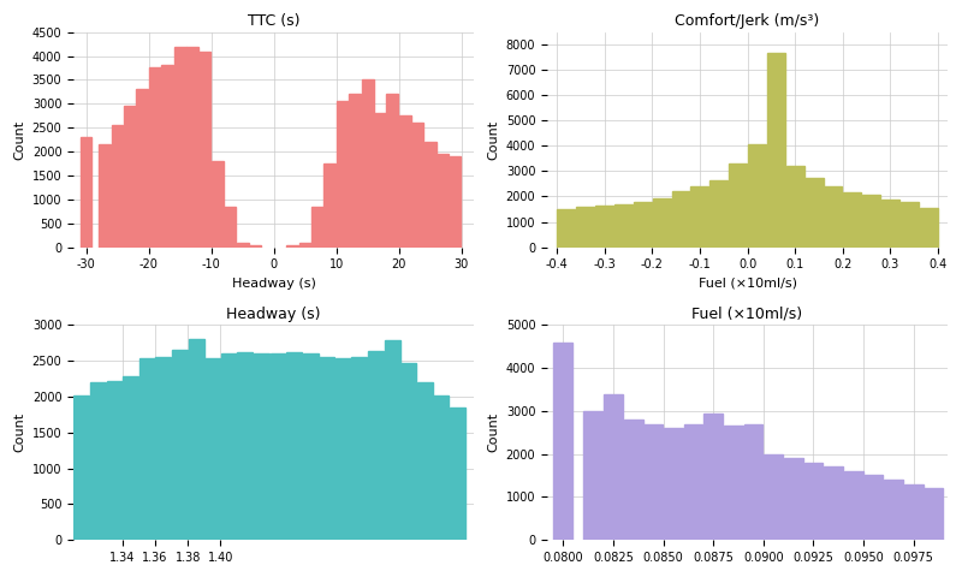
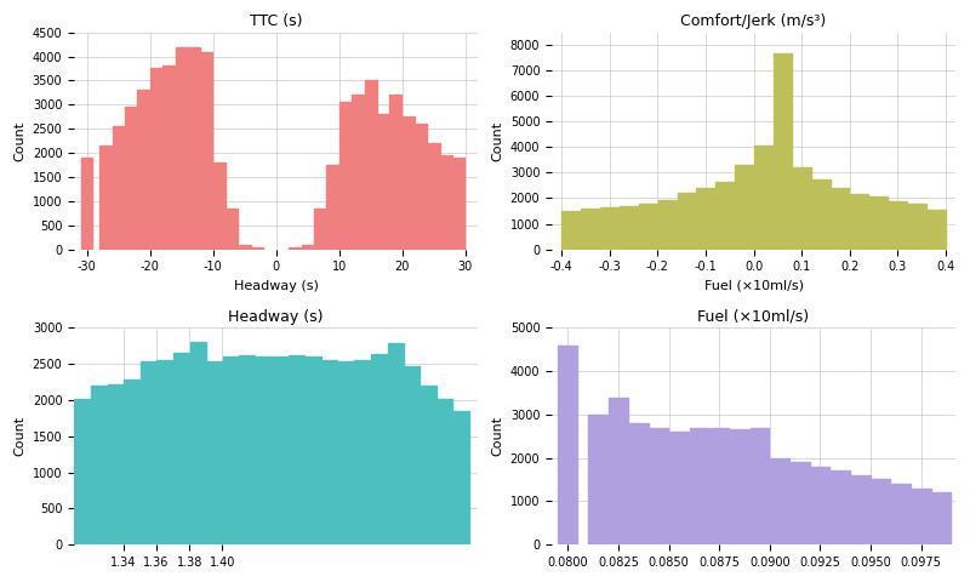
TTC (s)/-30: 2300 -> 1900
Fuel (×10ml/s)/0.0875: 2950 -> 2700
